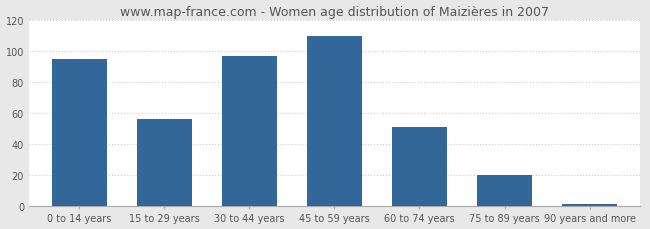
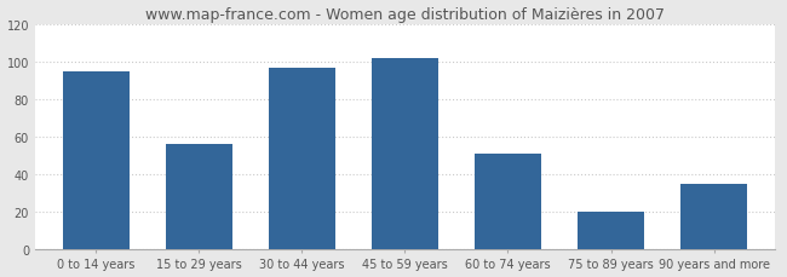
45 to 59 years: 110 -> 102
90 years and more: 1 -> 35
